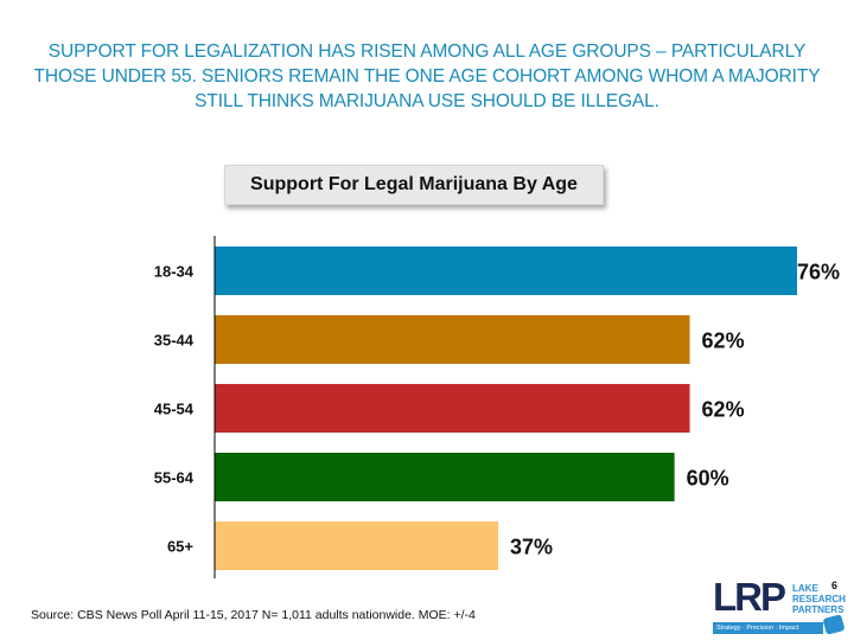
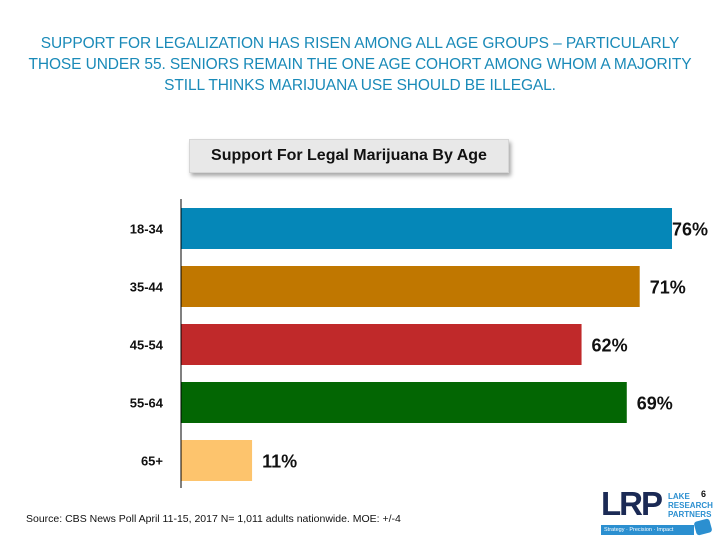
35-44: 62% -> 71%
55-64: 60% -> 69%
65+: 37% -> 11%
